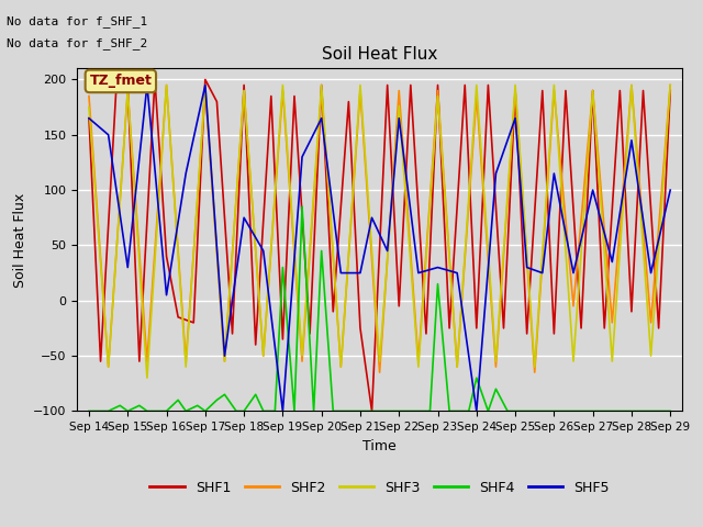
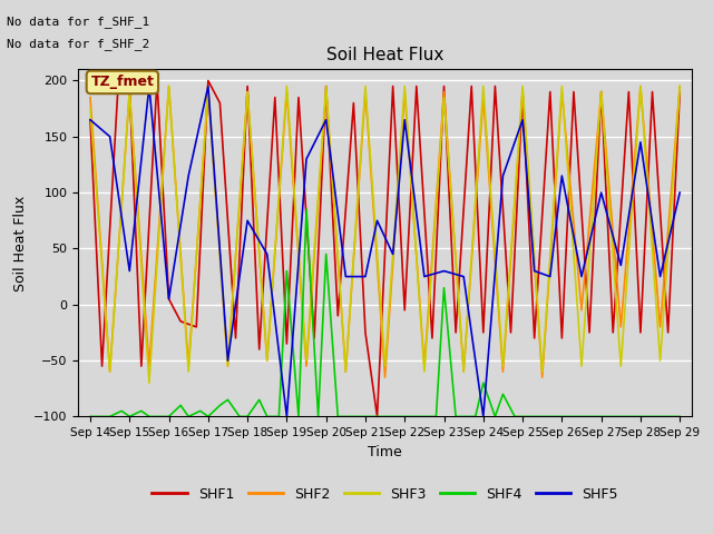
SHF1/Sep 16: 40 -> 5
SHF3/Sep 22: 176 -> 195
SHF1/Sep 28: -10 -> -25
